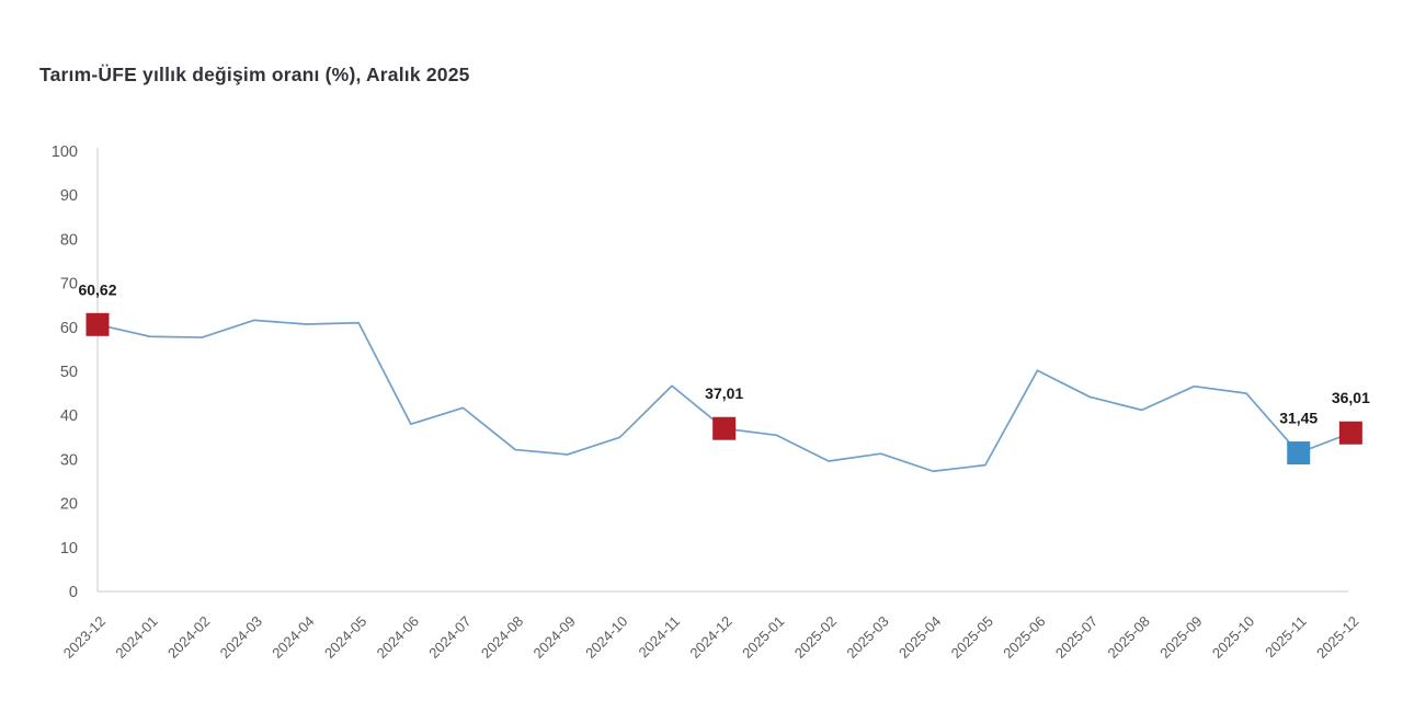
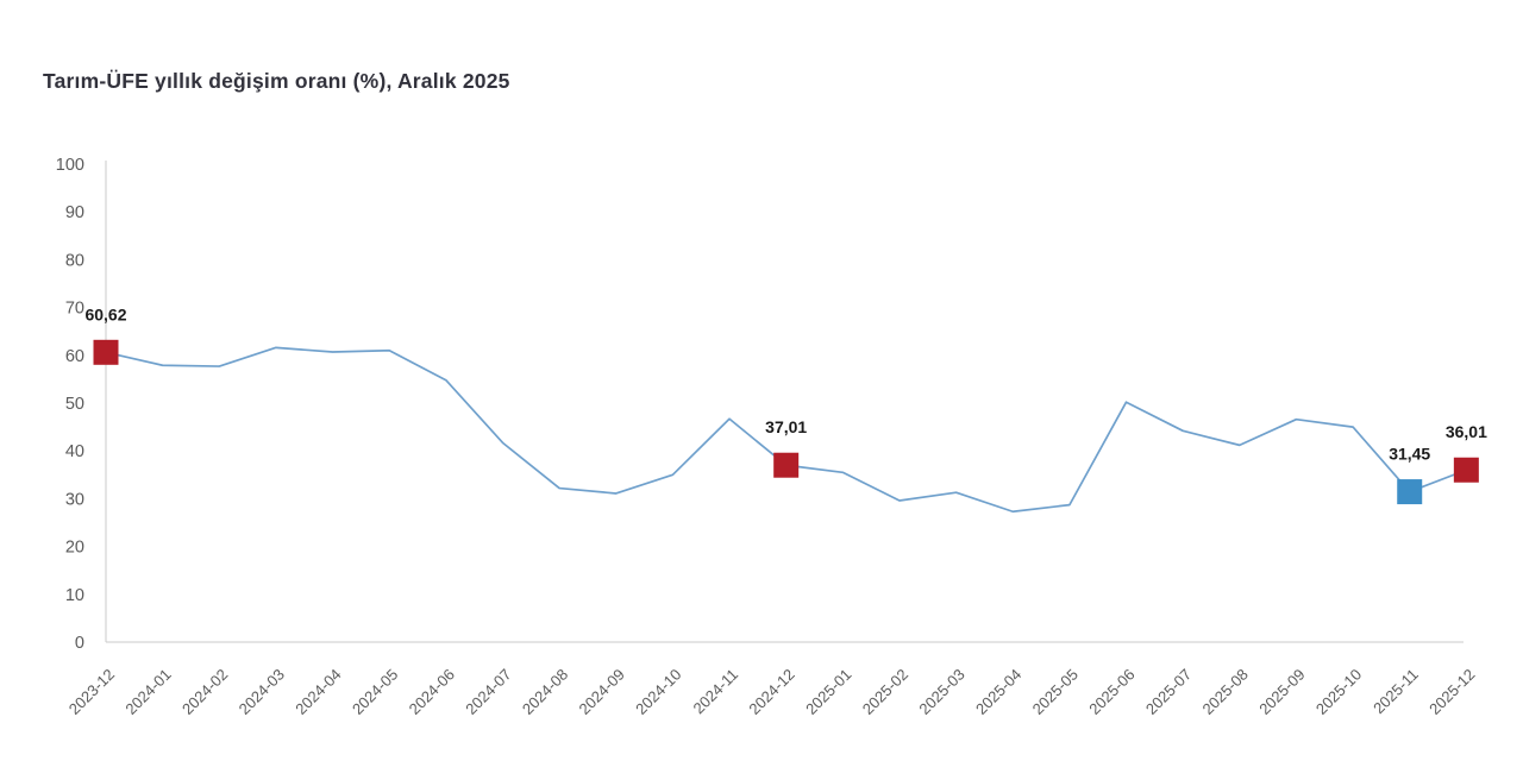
2024-06: 38 -> 55
